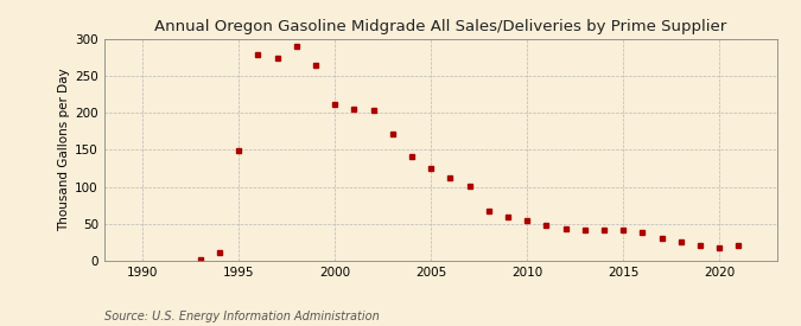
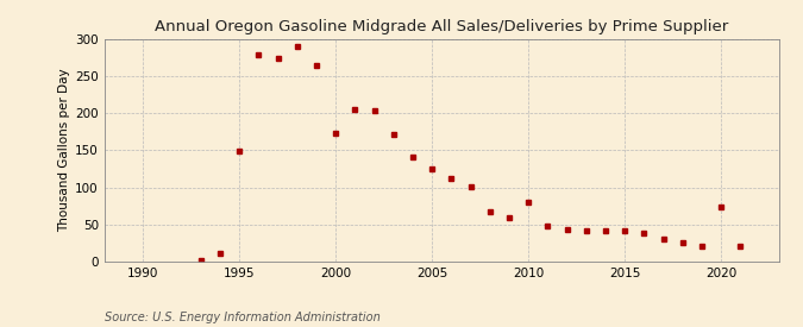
2000: 211 -> 174
2010: 55 -> 80
2020: 18 -> 74
